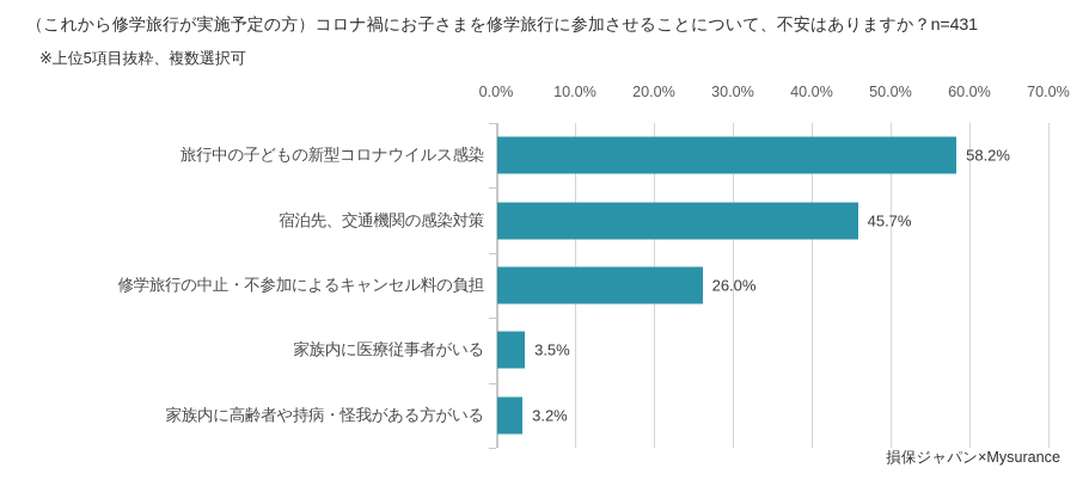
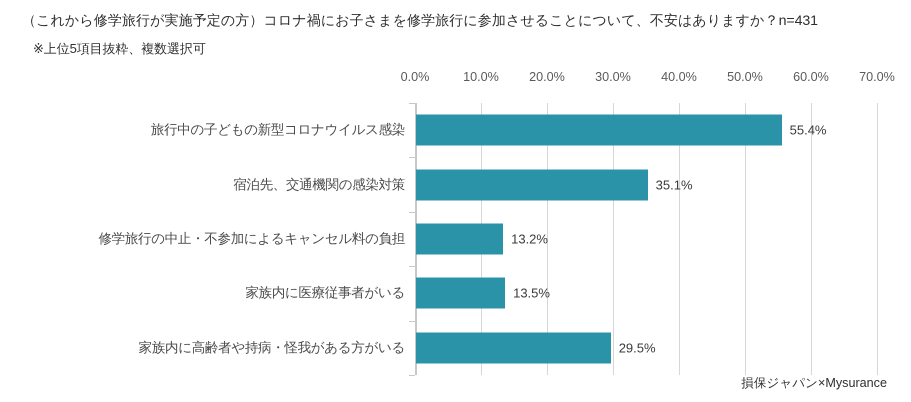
旅行中の子どもの新型コロナウイルス感染: 58.2% -> 55.4%
宿泊先、交通機関の感染対策: 45.7% -> 35.1%
修学旅行の中止・不参加によるキャンセル料の負担: 26.0% -> 13.2%
家族内に医療従事者がいる: 3.5% -> 13.5%
家族内に高齢者や持病・怪我がある方がいる: 3.2% -> 29.5%
